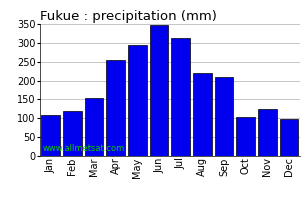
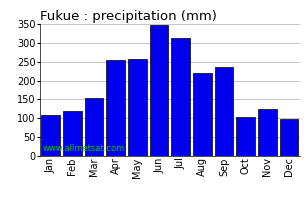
May: 295 -> 257
Sep: 210 -> 235
